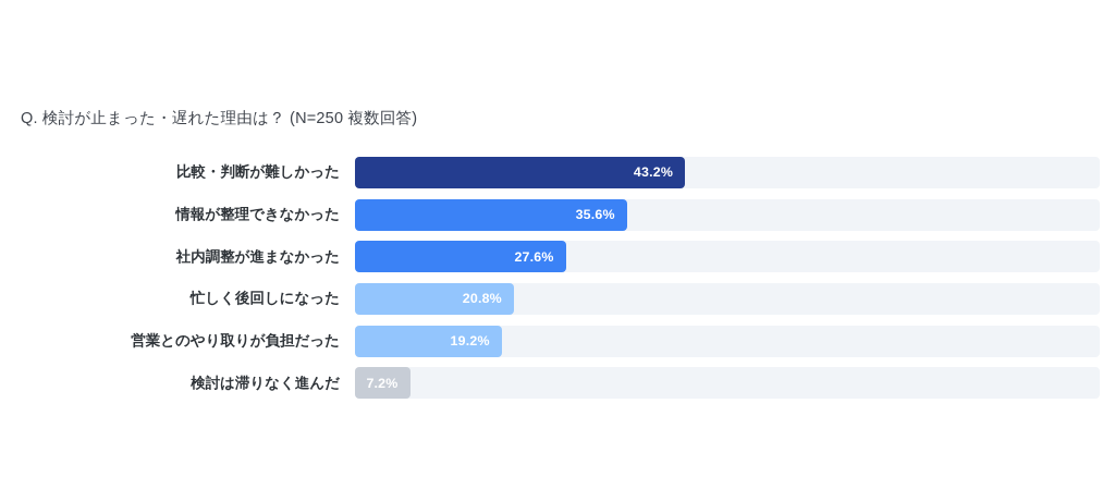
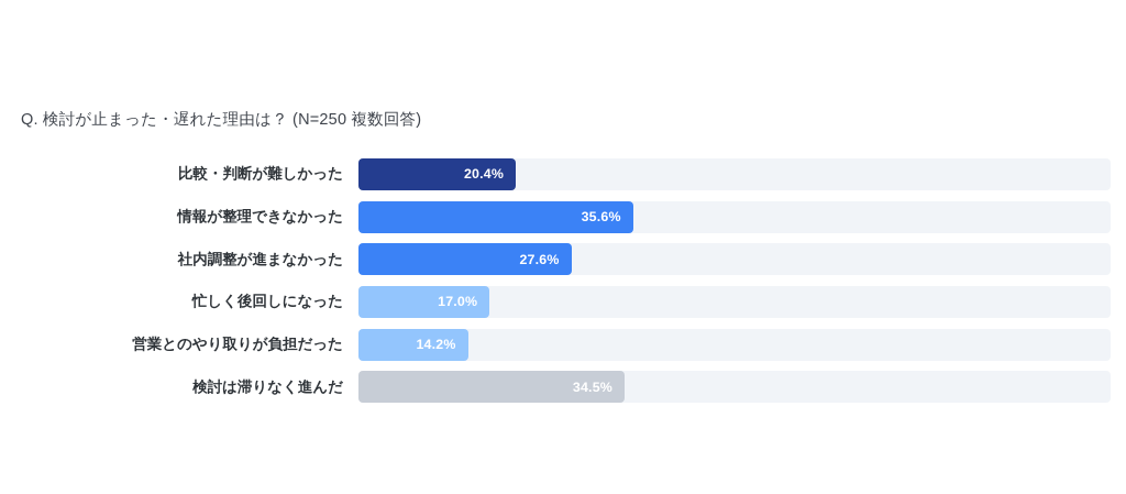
比較・判断が難しかった: 43.2% -> 20.4%
忙しく後回しになった: 20.8% -> 17.0%
営業とのやり取りが負担だった: 19.2% -> 14.2%
検討は滞りなく進んだ: 7.2% -> 34.5%
